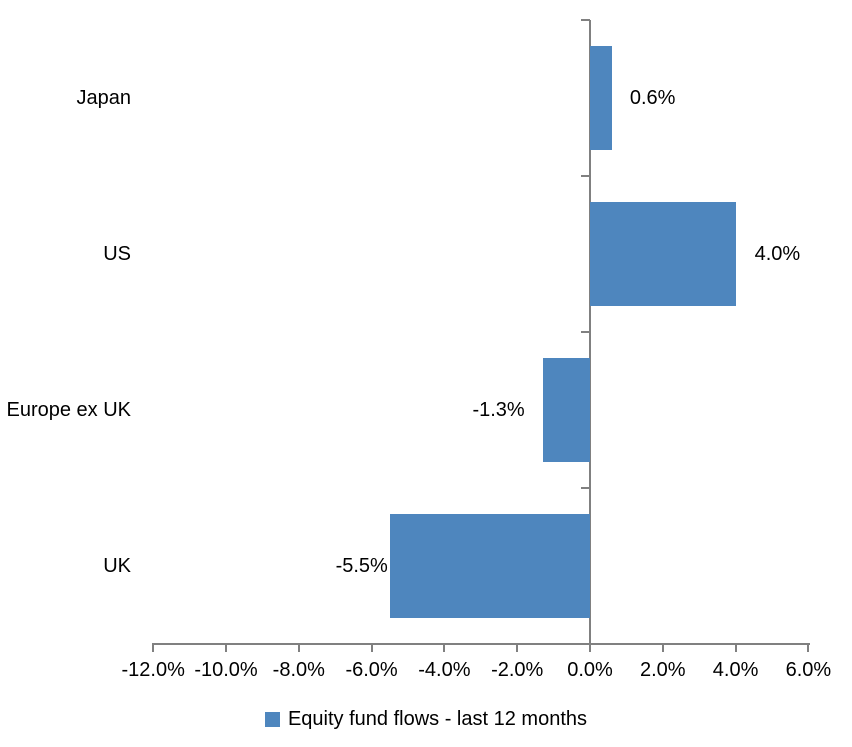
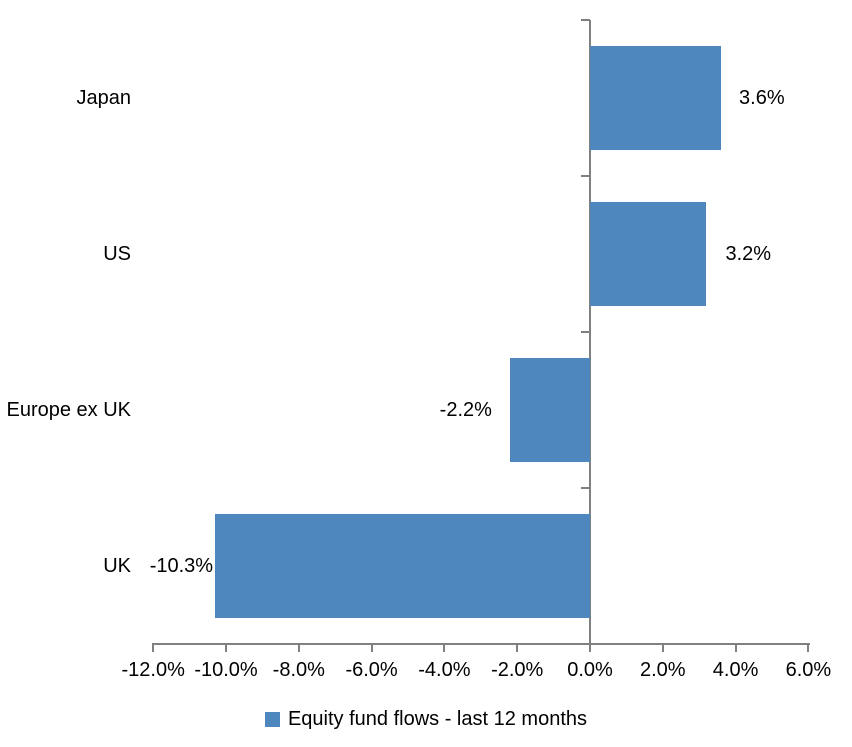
Japan: 0.6% -> 3.6%
US: 4.0% -> 3.2%
Europe ex UK: -1.3% -> -2.2%
UK: -5.5% -> -10.3%
